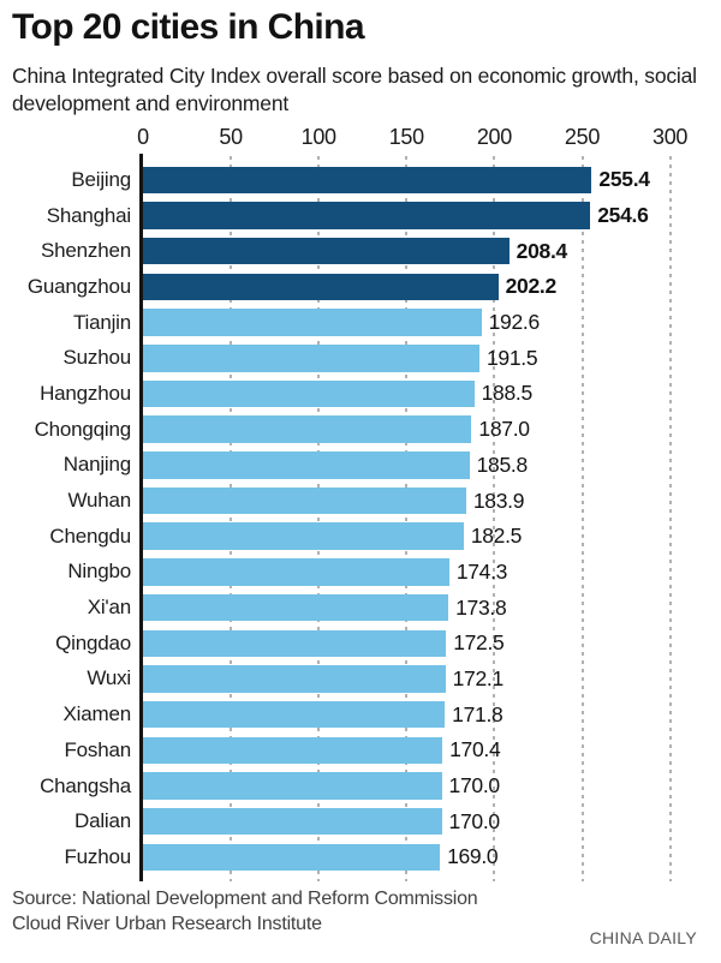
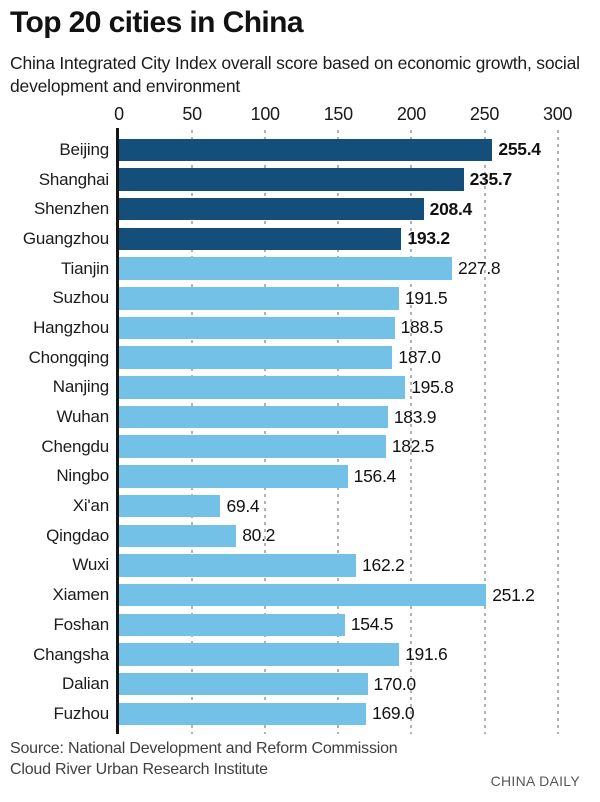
Shanghai: 254.6 -> 235.7
Guangzhou: 202.2 -> 193.2
Tianjin: 192.6 -> 227.8
Nanjing: 185.8 -> 195.8
Ningbo: 174.3 -> 156.4
Xi'an: 173.8 -> 69.4
Qingdao: 172.5 -> 80.2
Wuxi: 172.1 -> 162.2
Xiamen: 171.8 -> 251.2
Foshan: 170.4 -> 154.5
Changsha: 170.0 -> 191.6
